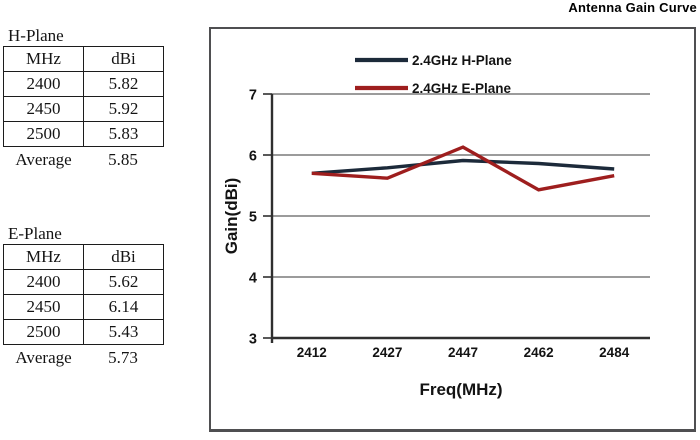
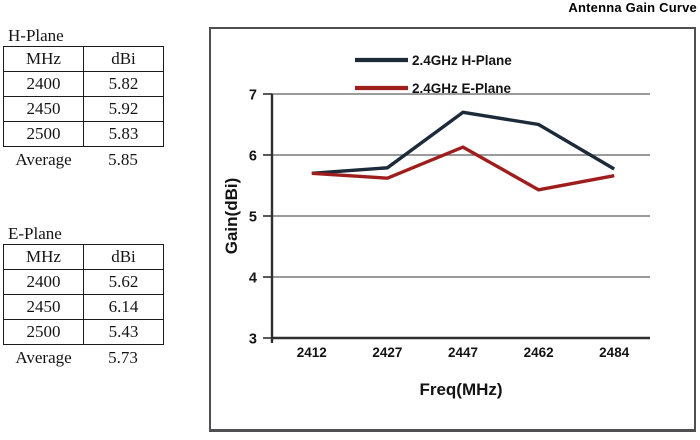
2.4GHz H-Plane/2447: 5.9 -> 6.7
2.4GHz H-Plane/2462: 5.9 -> 6.5
